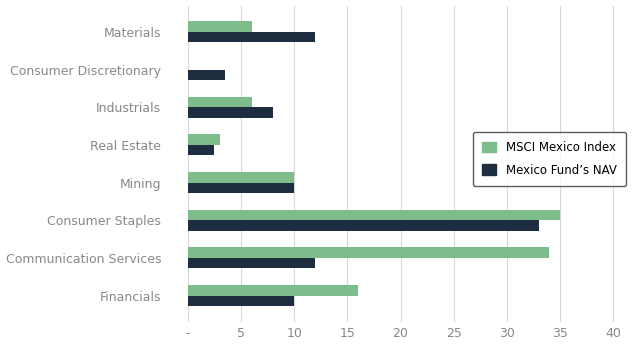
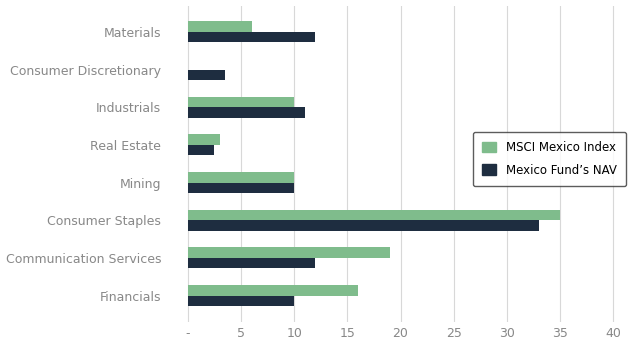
MSCI Mexico Index/Industrials: 6 -> 10
Mexico Fund’s NAV/Industrials: 8.0 -> 11.0
MSCI Mexico Index/Communication Services: 34 -> 19
